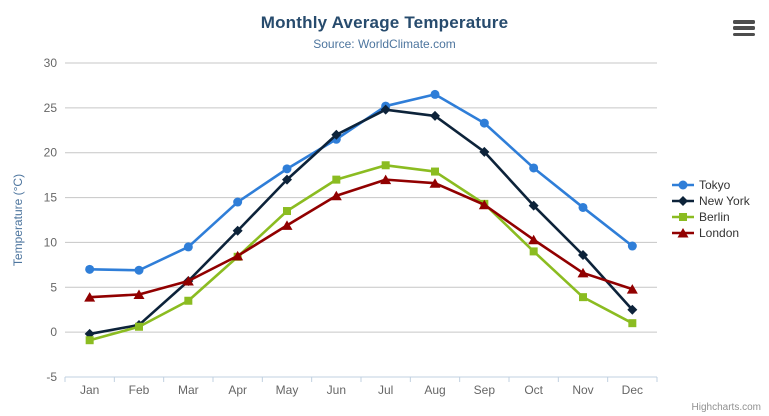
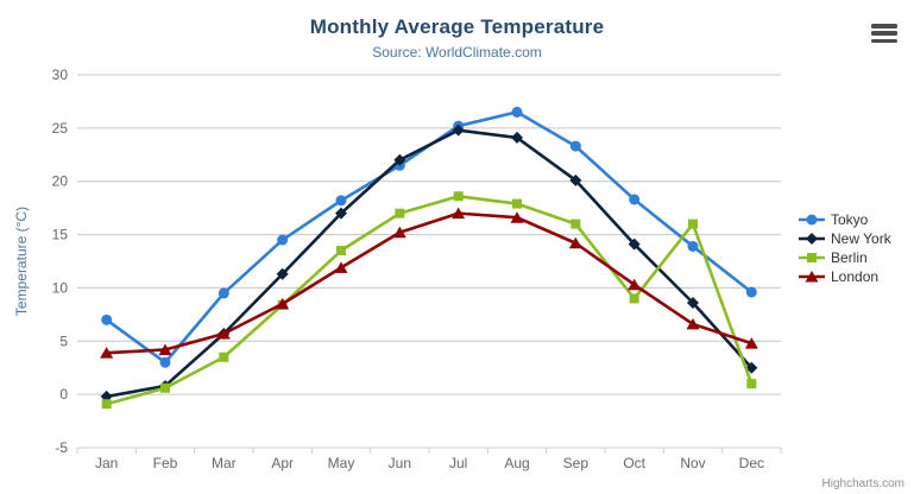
Tokyo/Feb: 7 -> 3
Berlin/Sep: 14 -> 16
Berlin/Nov: 4 -> 16
